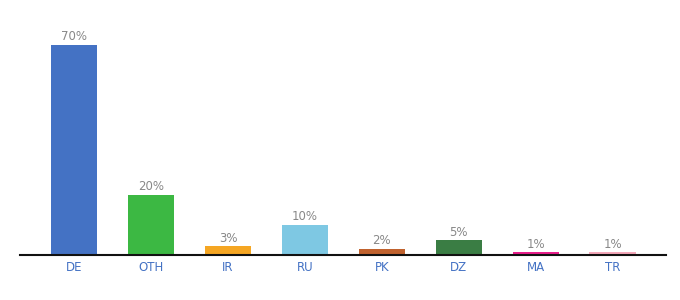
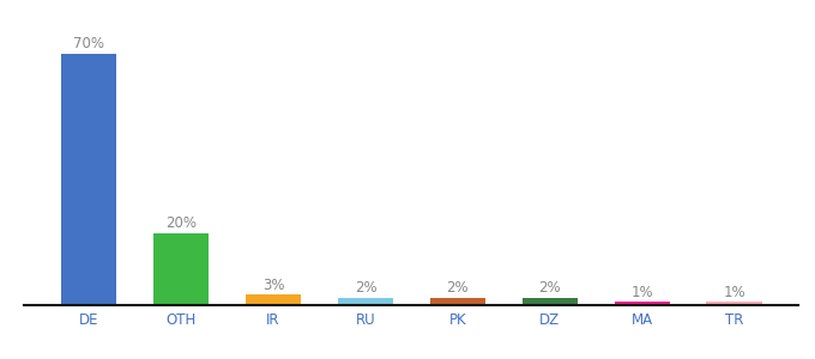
RU: 10% -> 2%
DZ: 5% -> 2%
